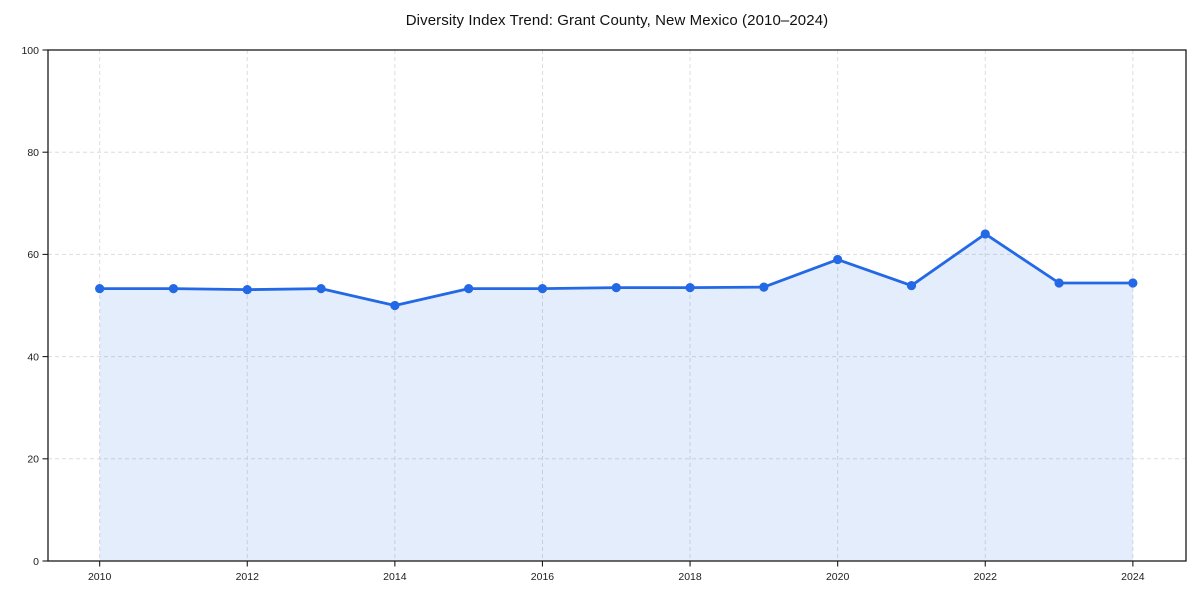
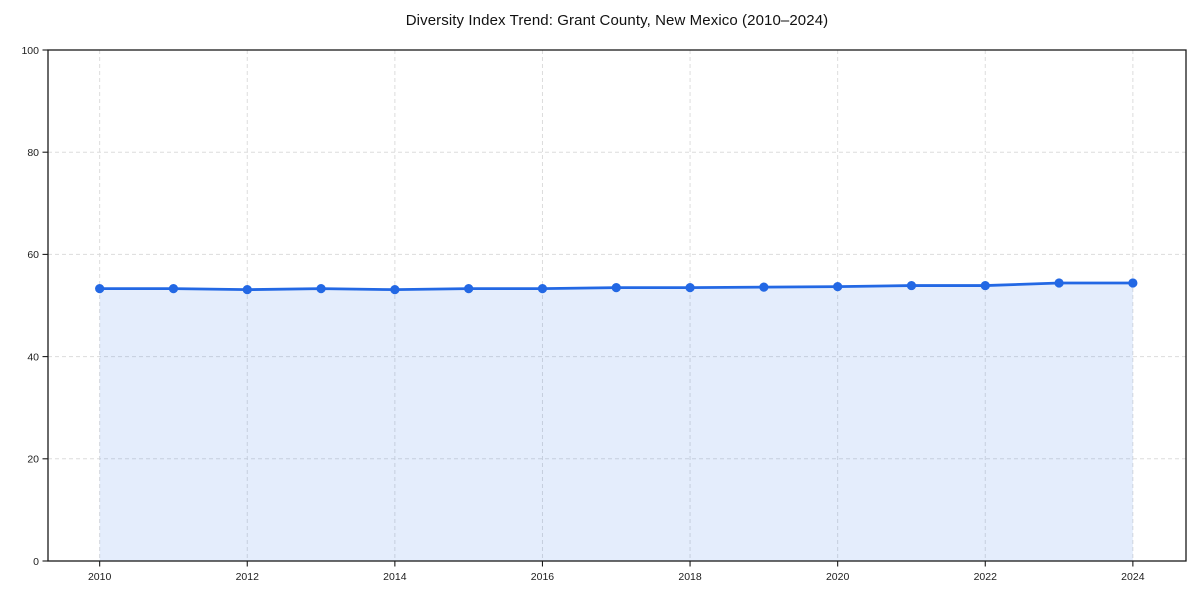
2014: 50 -> 53
2020: 59 -> 54
2022: 64 -> 54
